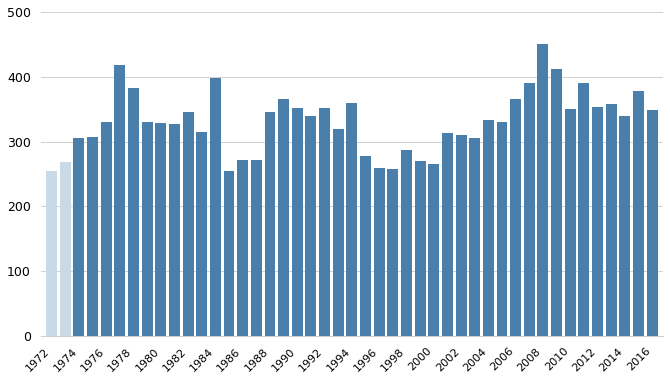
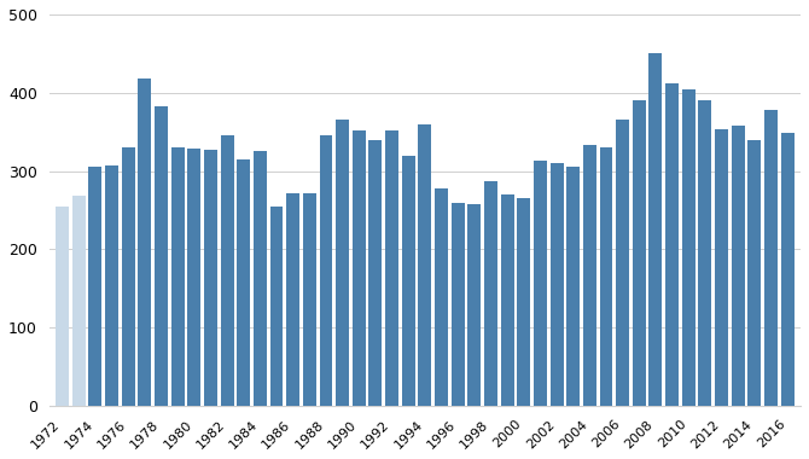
1984: 398 -> 325
2010: 350 -> 405
